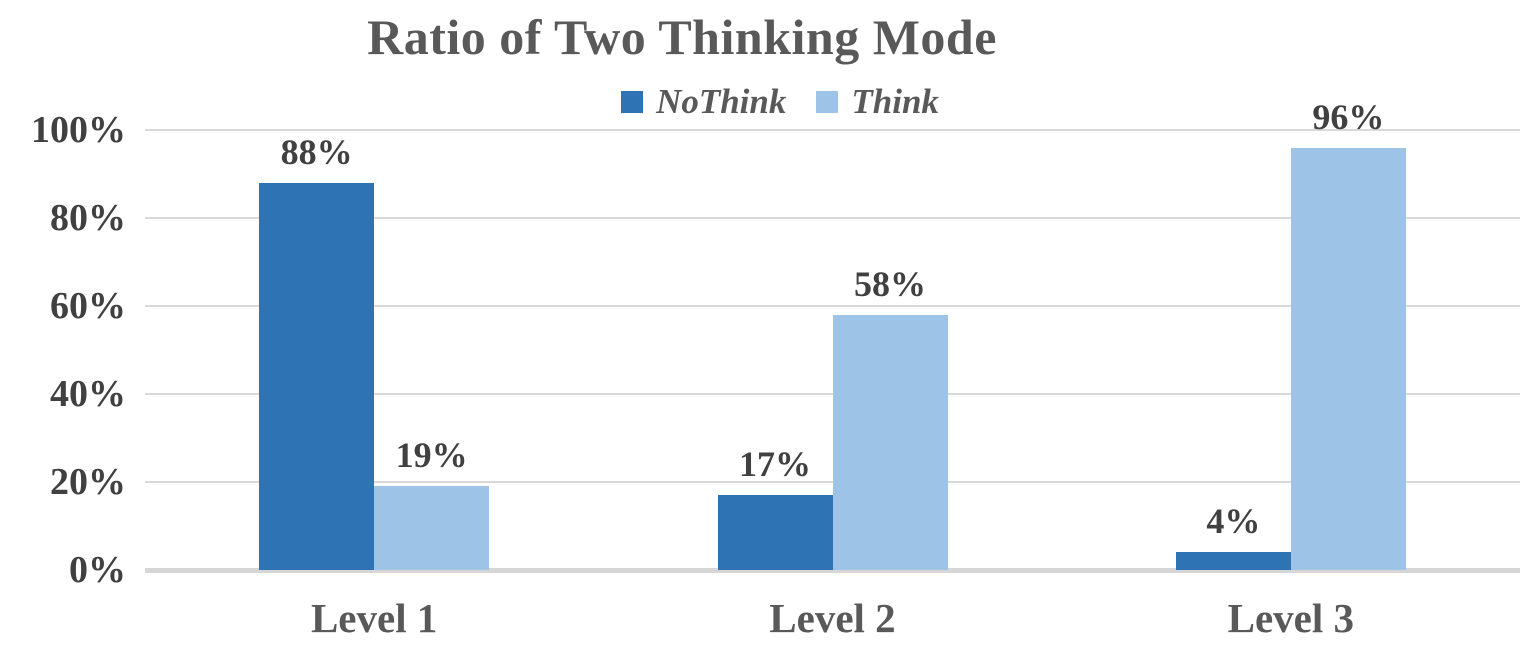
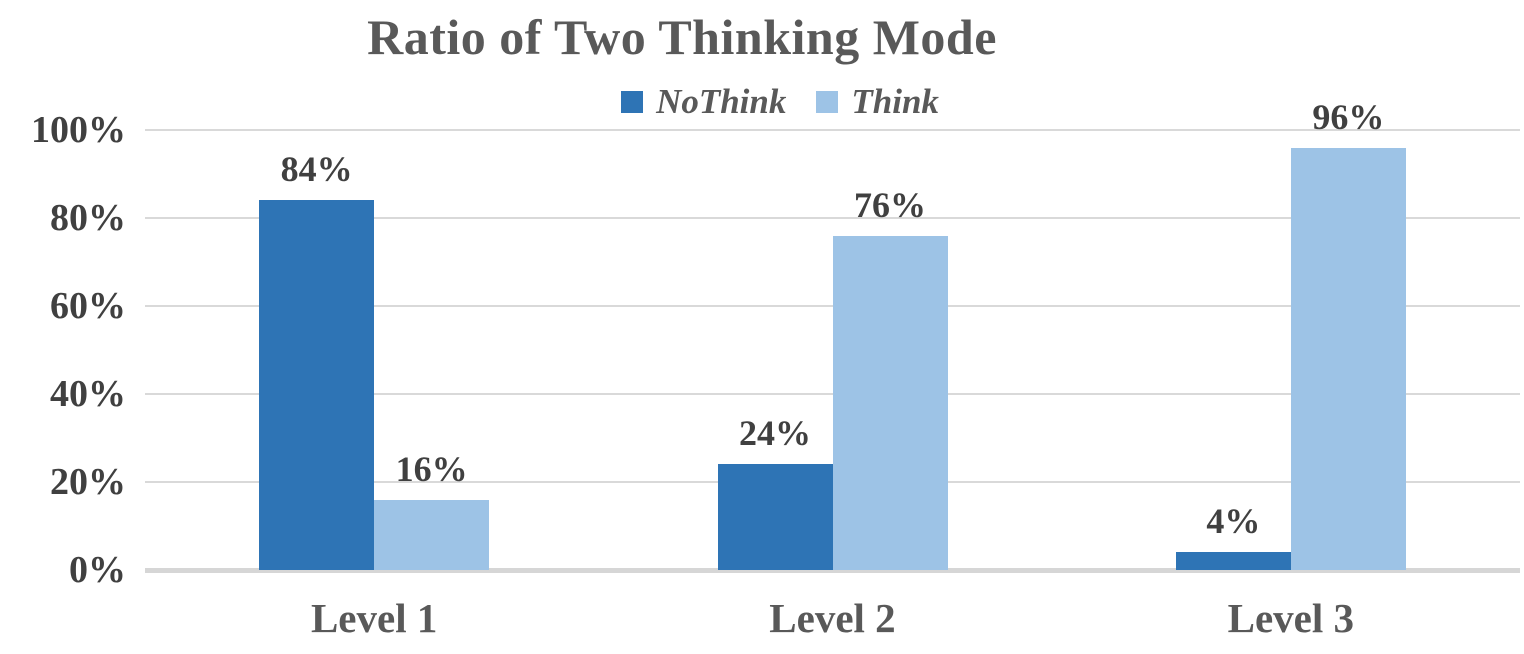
NoThink/Level 1: 88% -> 84%
Think/Level 1: 19% -> 16%
NoThink/Level 2: 17% -> 24%
Think/Level 2: 58% -> 76%
